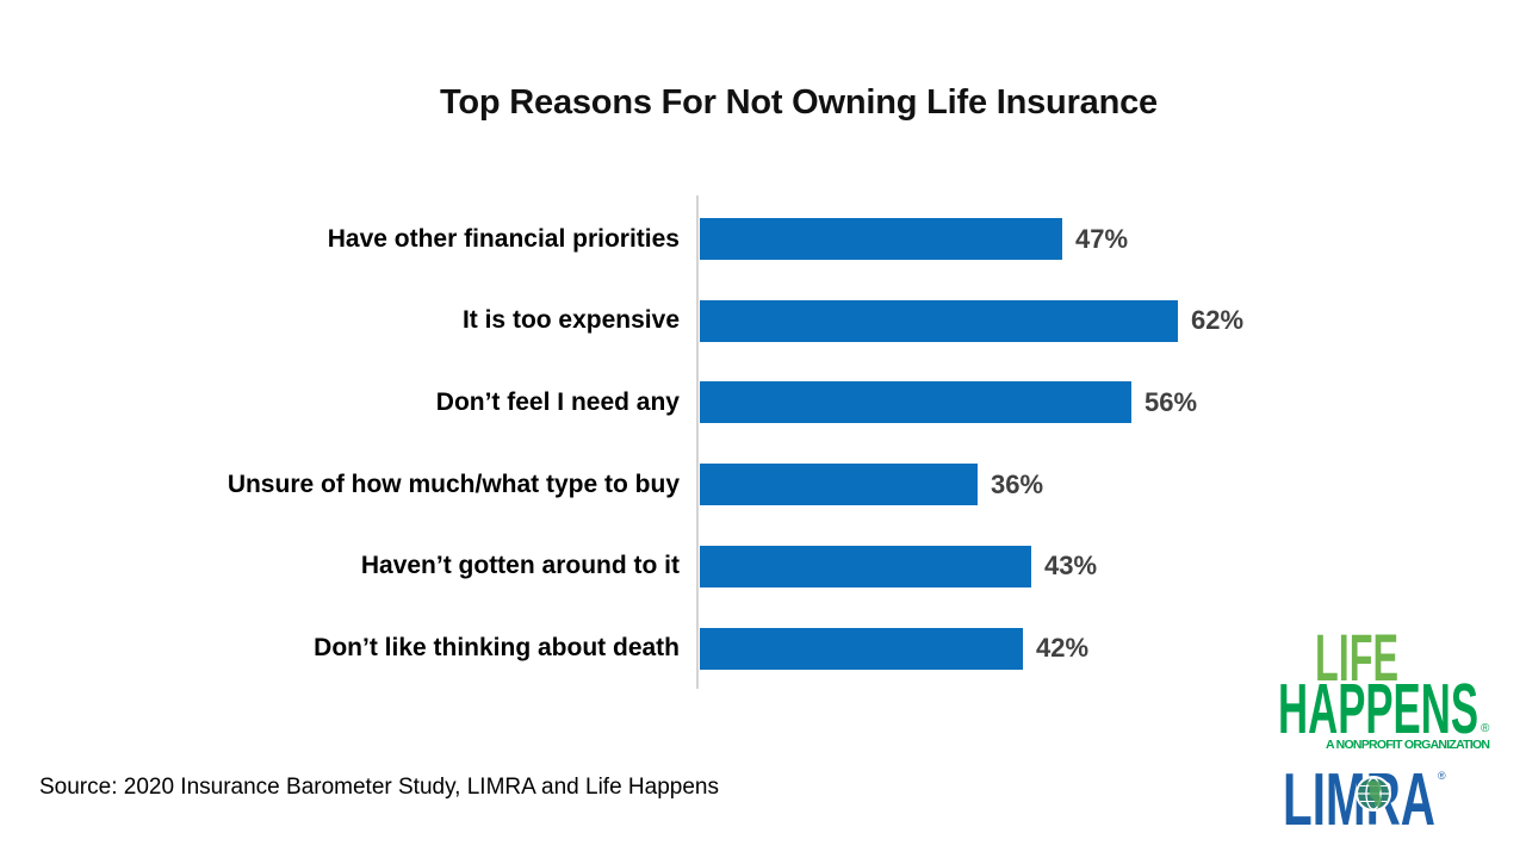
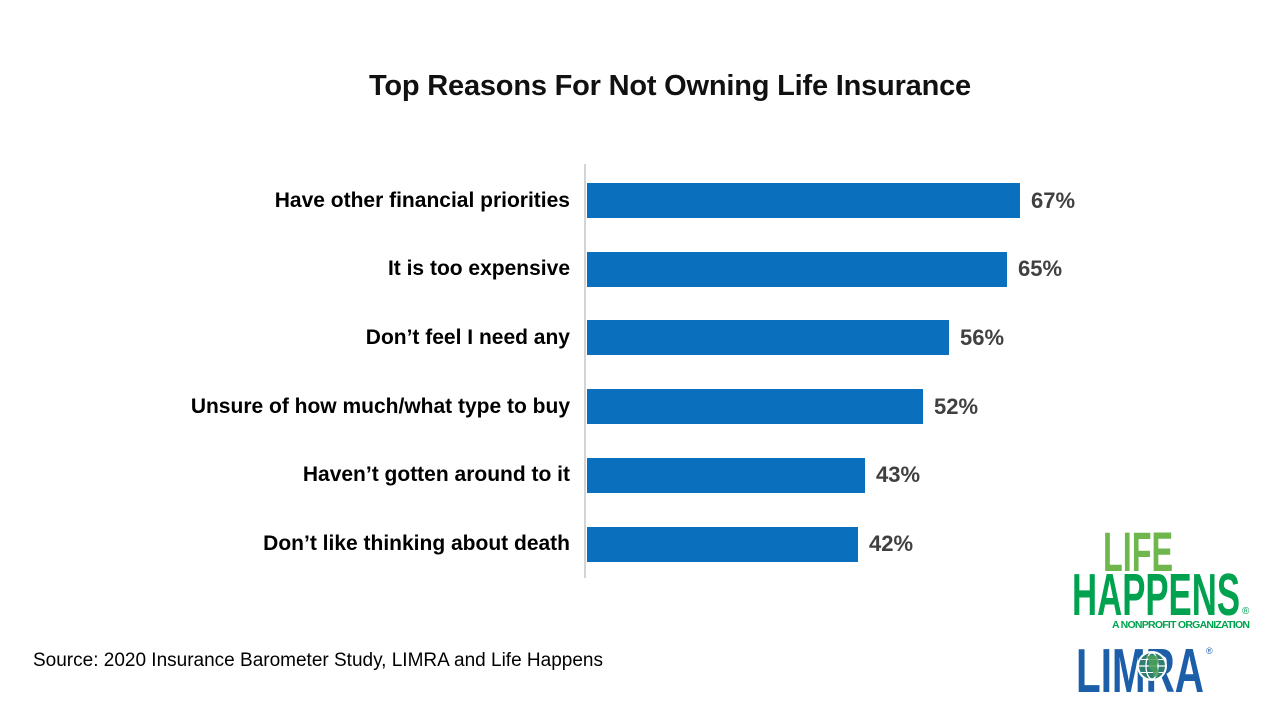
Have other financial priorities: 47% -> 67%
It is too expensive: 62% -> 65%
Unsure of how much/what type to buy: 36% -> 52%
